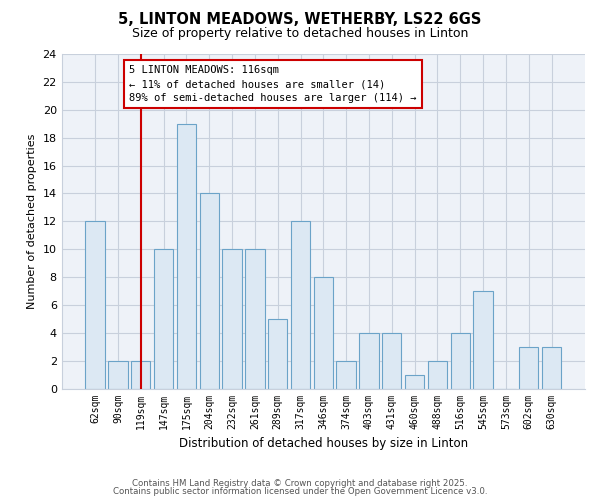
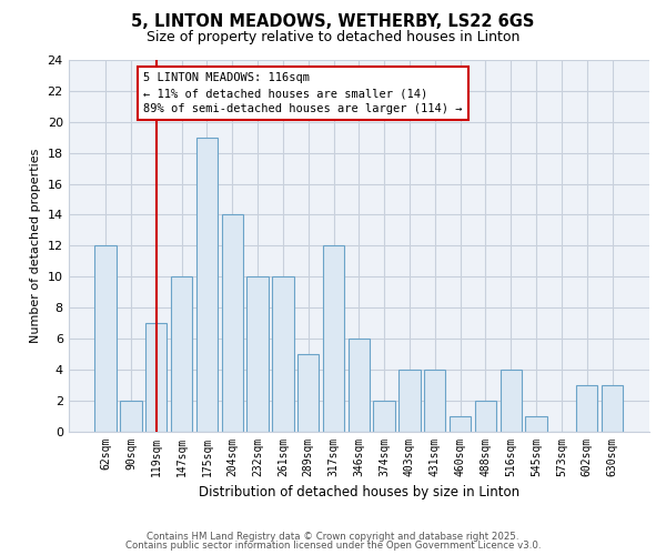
119sqm: 2 -> 7
346sqm: 8 -> 6
545sqm: 7 -> 1
